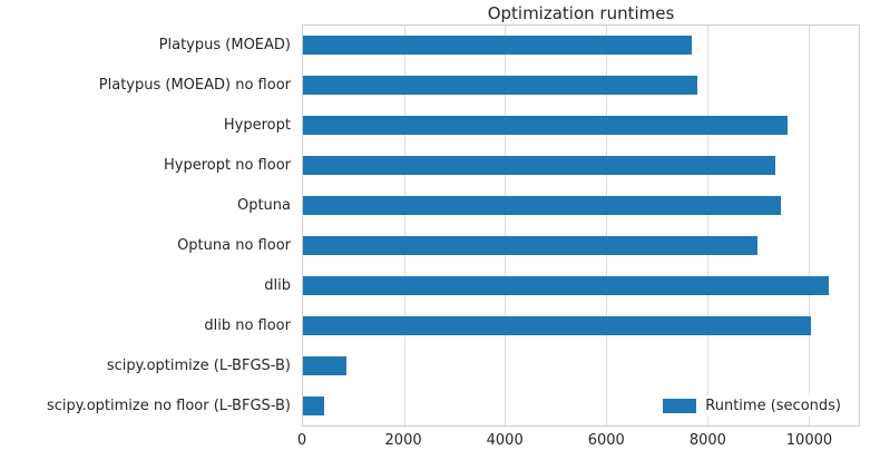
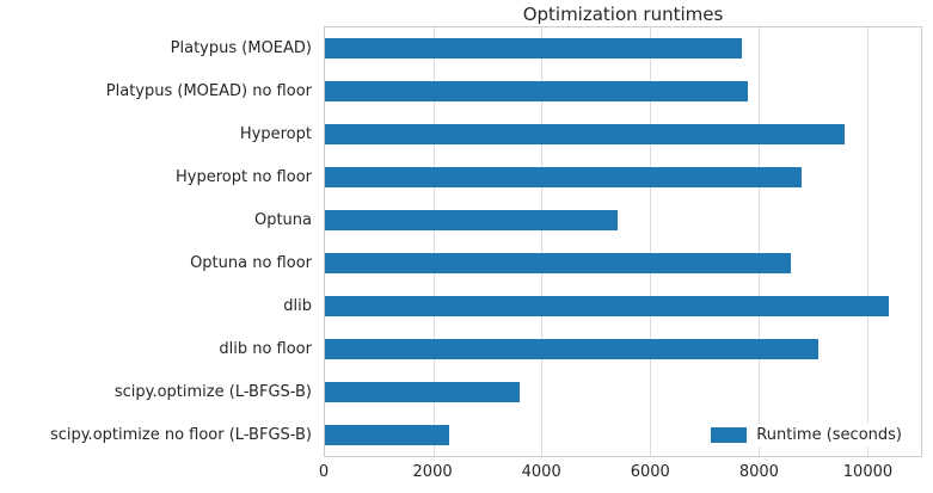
Hyperopt no floor: 9400 -> 8800
Optuna: 9400 -> 5400
Optuna no floor: 9000 -> 8600
dlib no floor: 10000 -> 9100
scipy.optimize (L-BFGS-B): 800 -> 3600
scipy.optimize no floor (L-BFGS-B): 400 -> 2300
